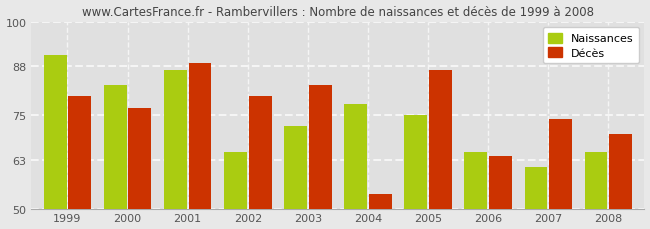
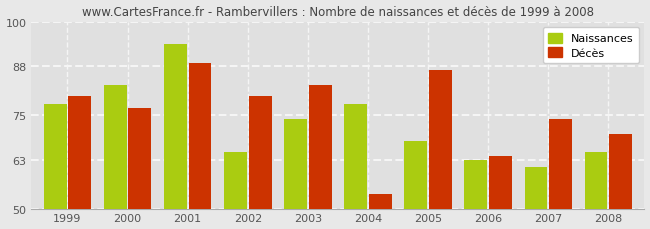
Naissances/1999: 91 -> 78
Naissances/2001: 87 -> 94
Naissances/2003: 72 -> 74
Naissances/2005: 75 -> 68
Naissances/2006: 65 -> 63
